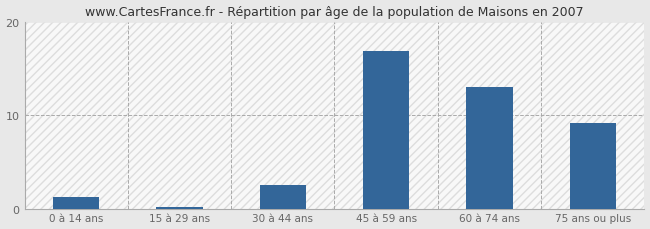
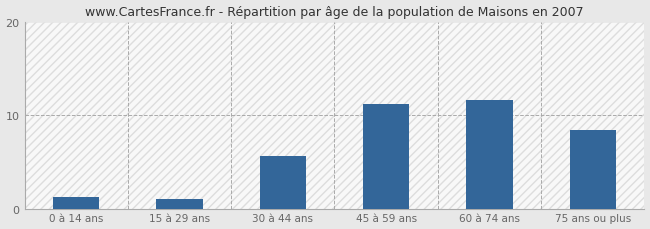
15 à 29 ans: 0.1 -> 1.0
30 à 44 ans: 2.5 -> 5.6
45 à 59 ans: 16.8 -> 11.2
60 à 74 ans: 13.0 -> 11.6
75 ans ou plus: 9.2 -> 8.4
